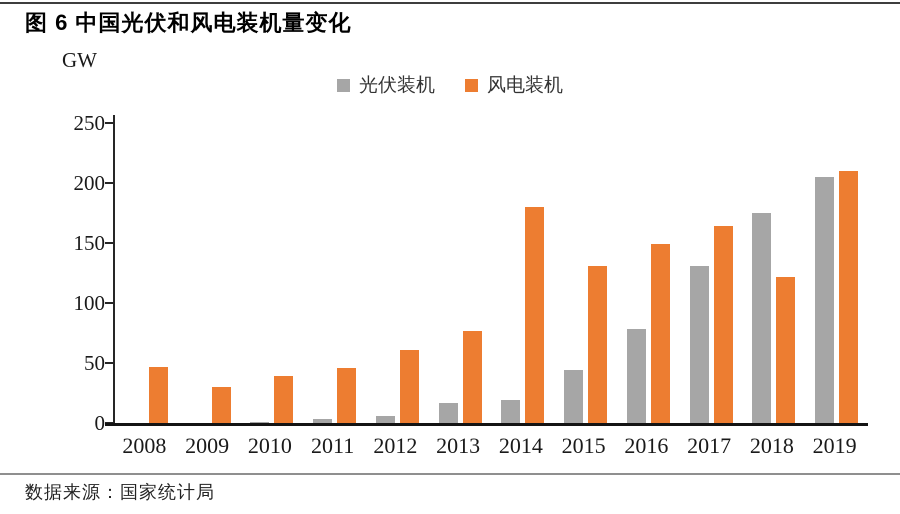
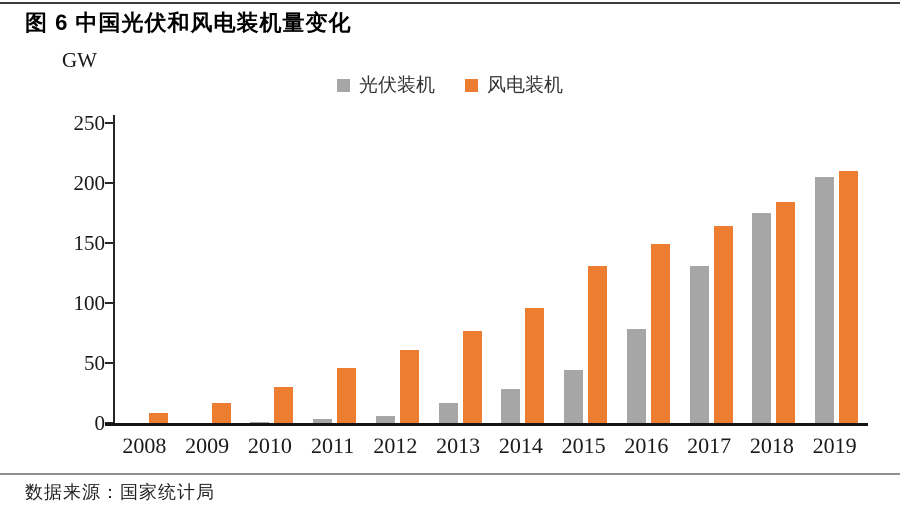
风电装机/2008: 47 -> 8
风电装机/2009: 30 -> 17
风电装机/2010: 39 -> 30
光伏装机/2014: 19 -> 28
风电装机/2014: 180 -> 96
风电装机/2018: 122 -> 184
